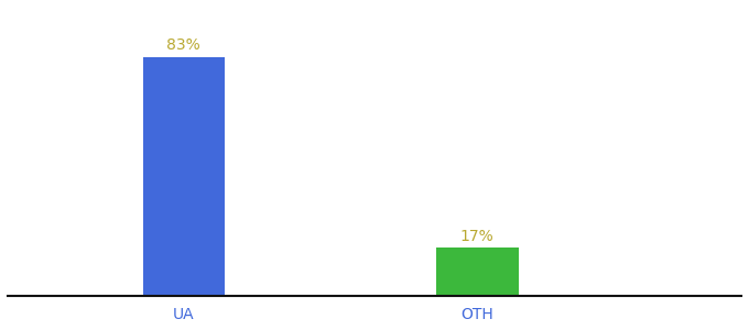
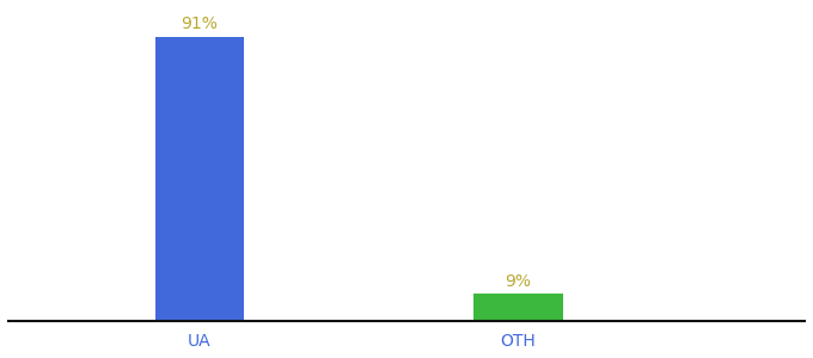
UA: 83% -> 91%
OTH: 17% -> 9%
